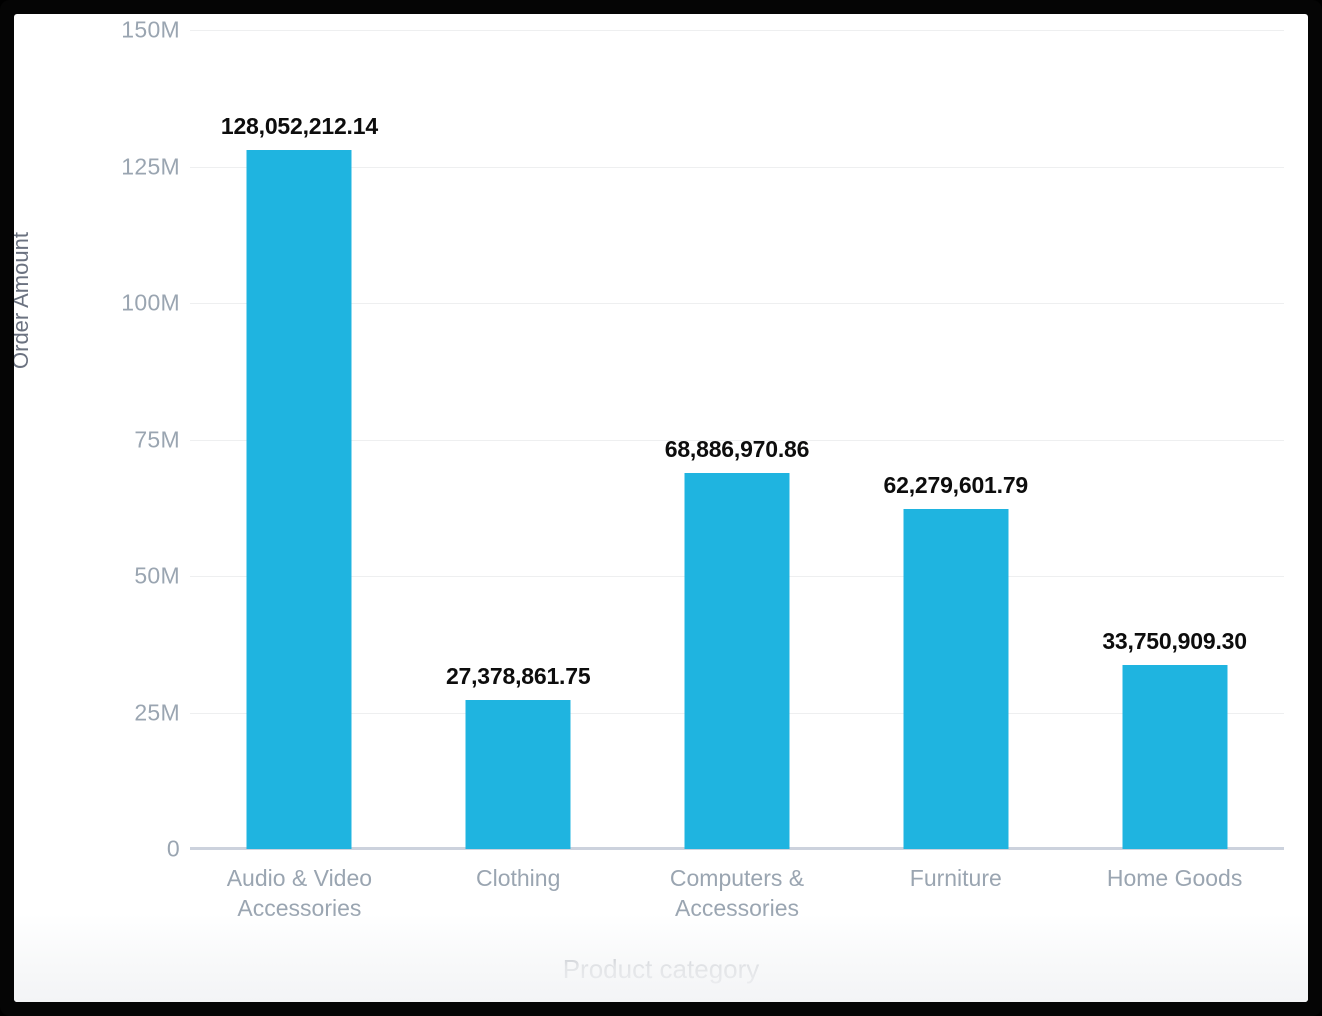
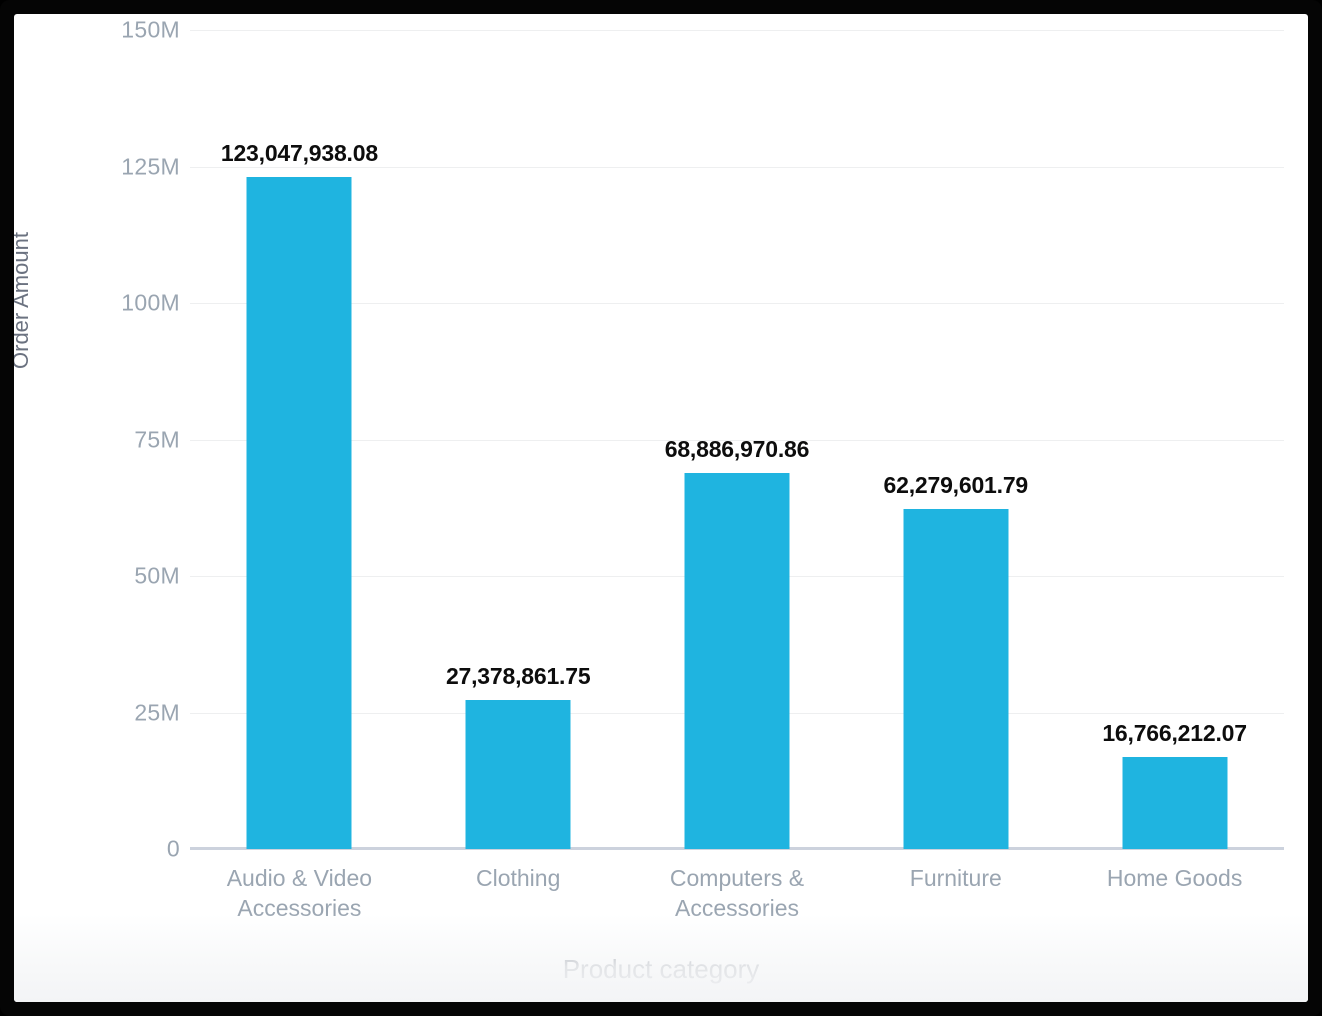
Audio & Video Accessories: 128,052,212.14 -> 123,047,938.08
Home Goods: 33,750,909.30 -> 16,766,212.07
